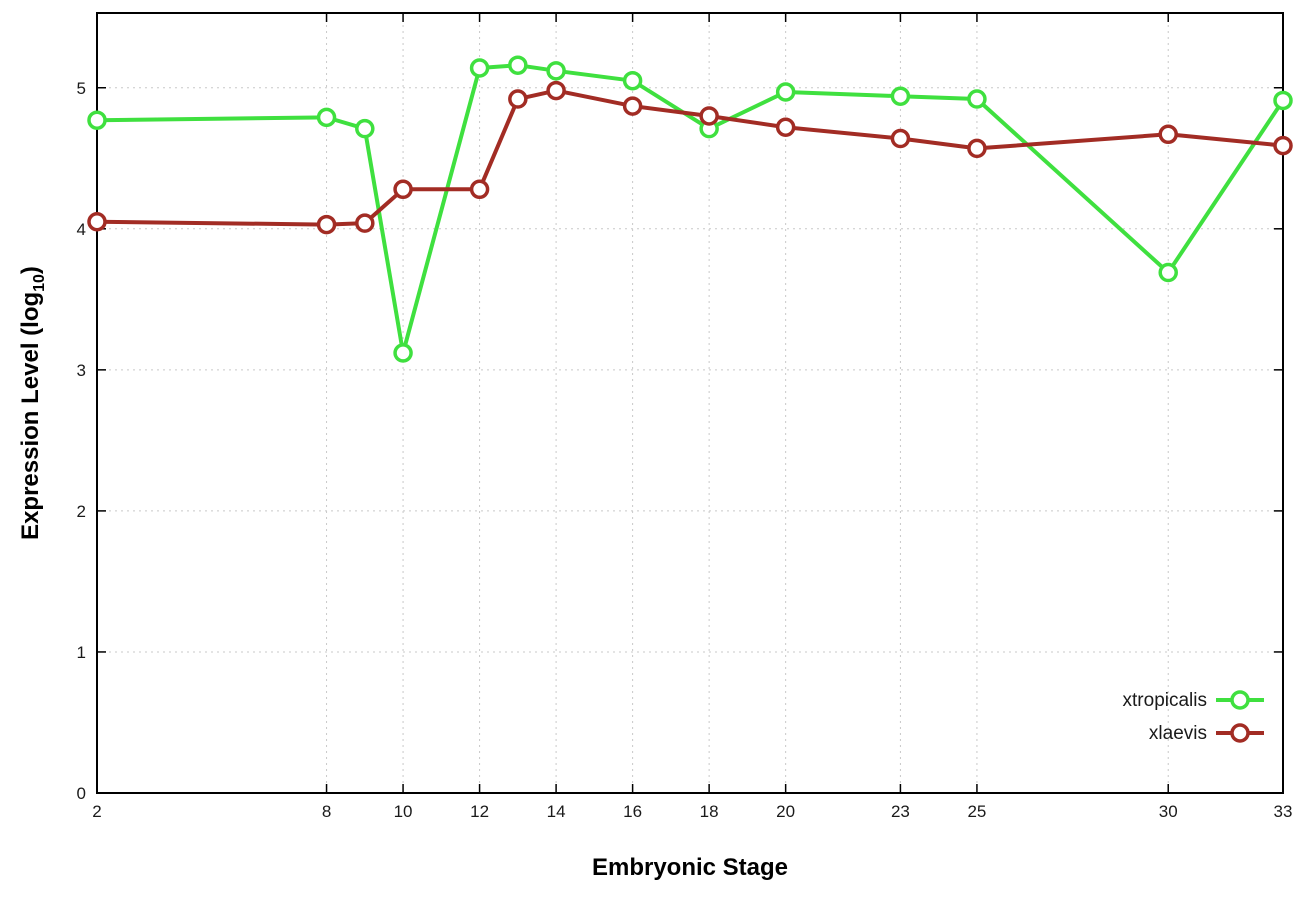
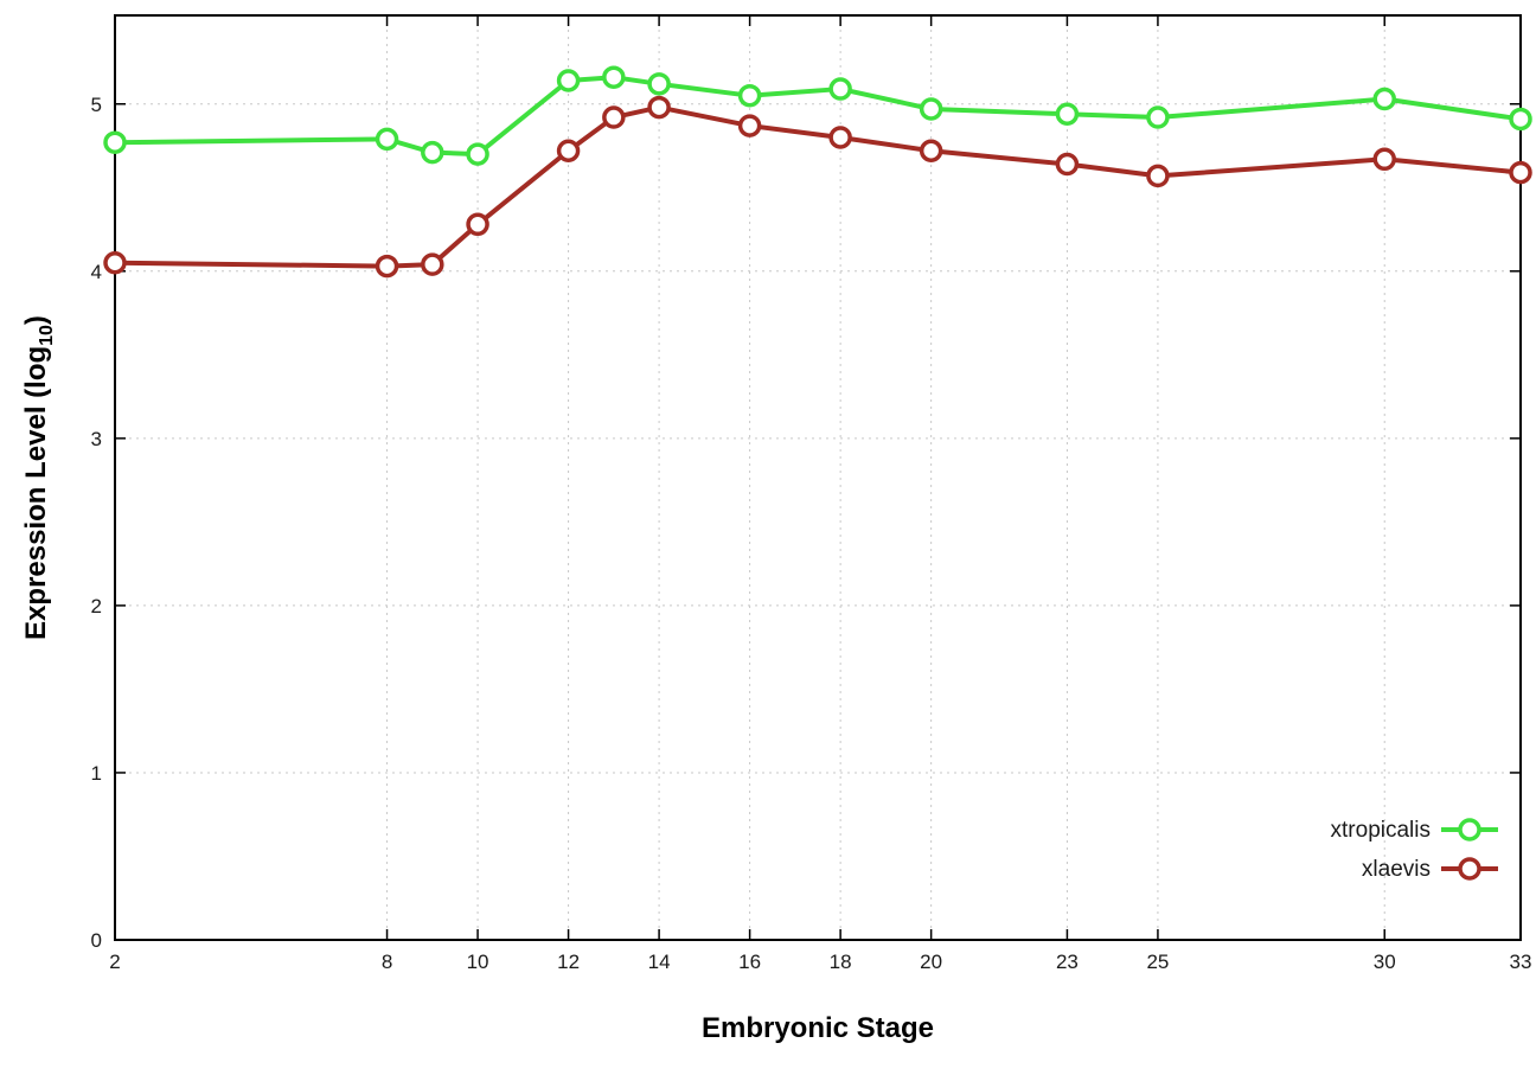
xtropicalis/10: 3.12 -> 4.70
xlaevis/12: 4.28 -> 4.72
xtropicalis/18: 4.71 -> 5.09
xtropicalis/30: 3.69 -> 5.03
